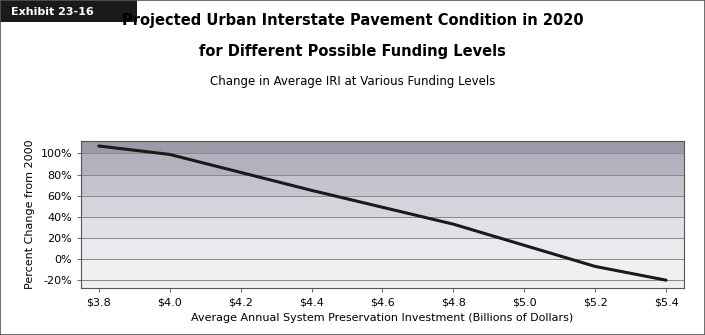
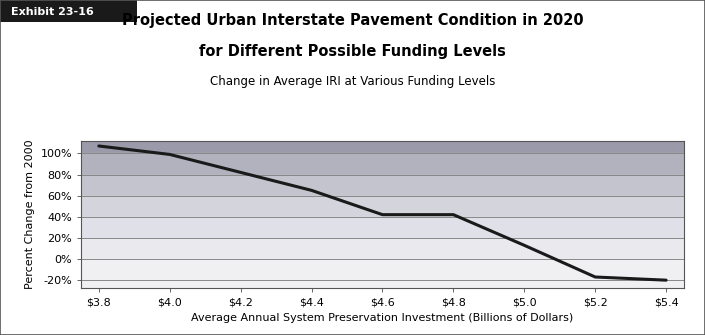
$4.6: 49% -> 42%
$4.8: 33% -> 42%
$5.2: -7% -> -17%
